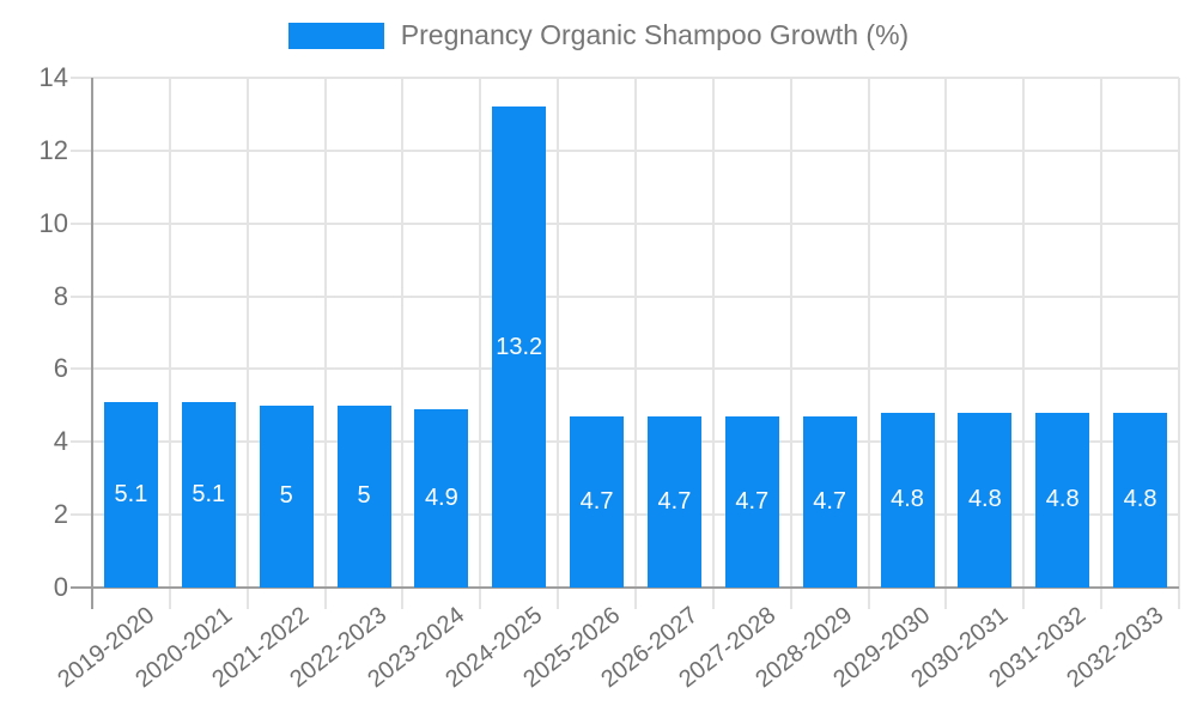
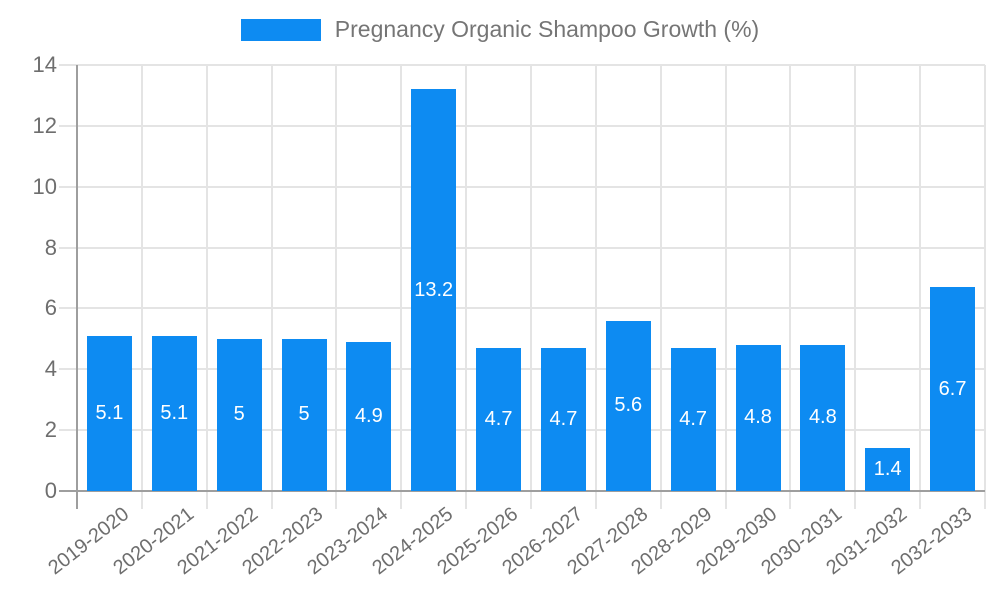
2027-2028: 4.7 -> 5.6
2031-2032: 4.8 -> 1.4
2032-2033: 4.8 -> 6.7
